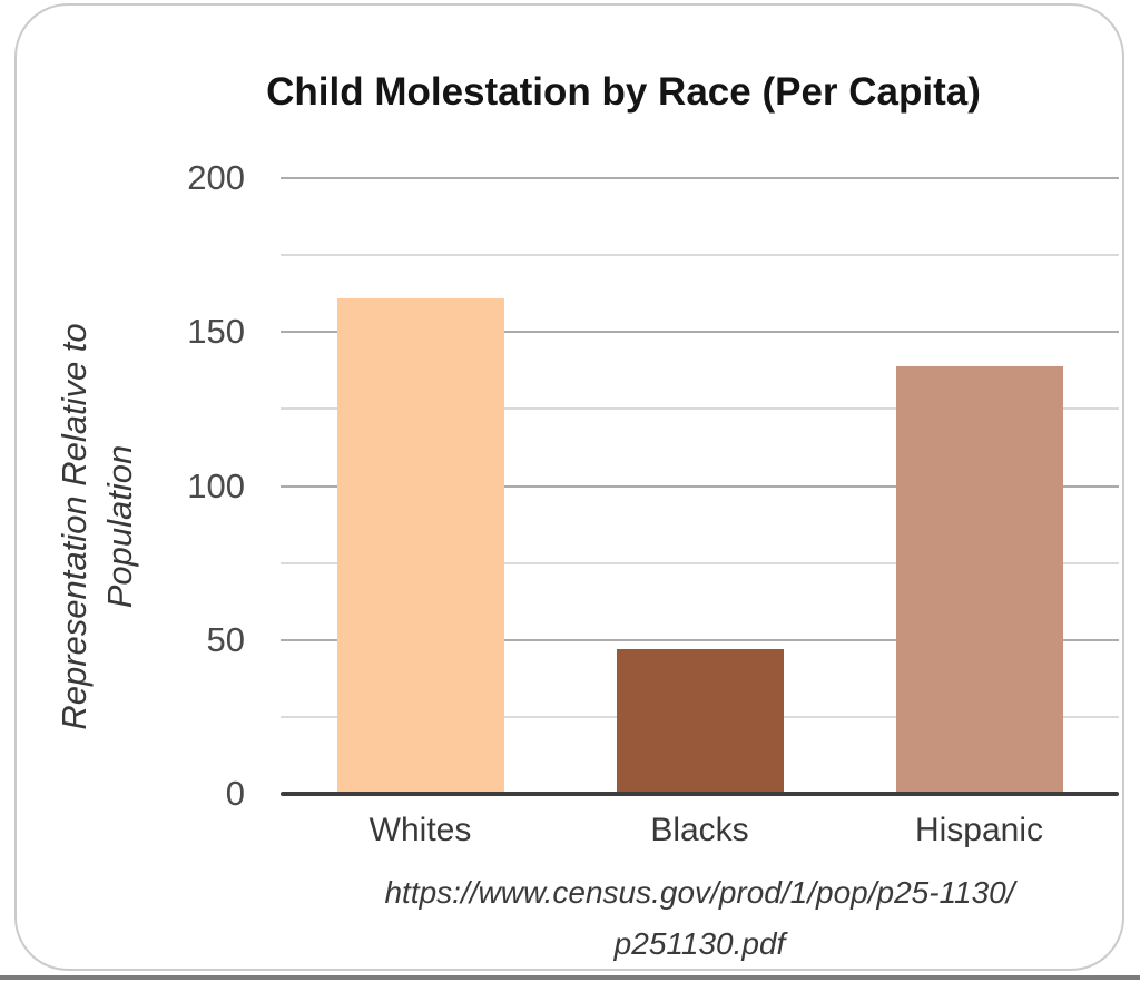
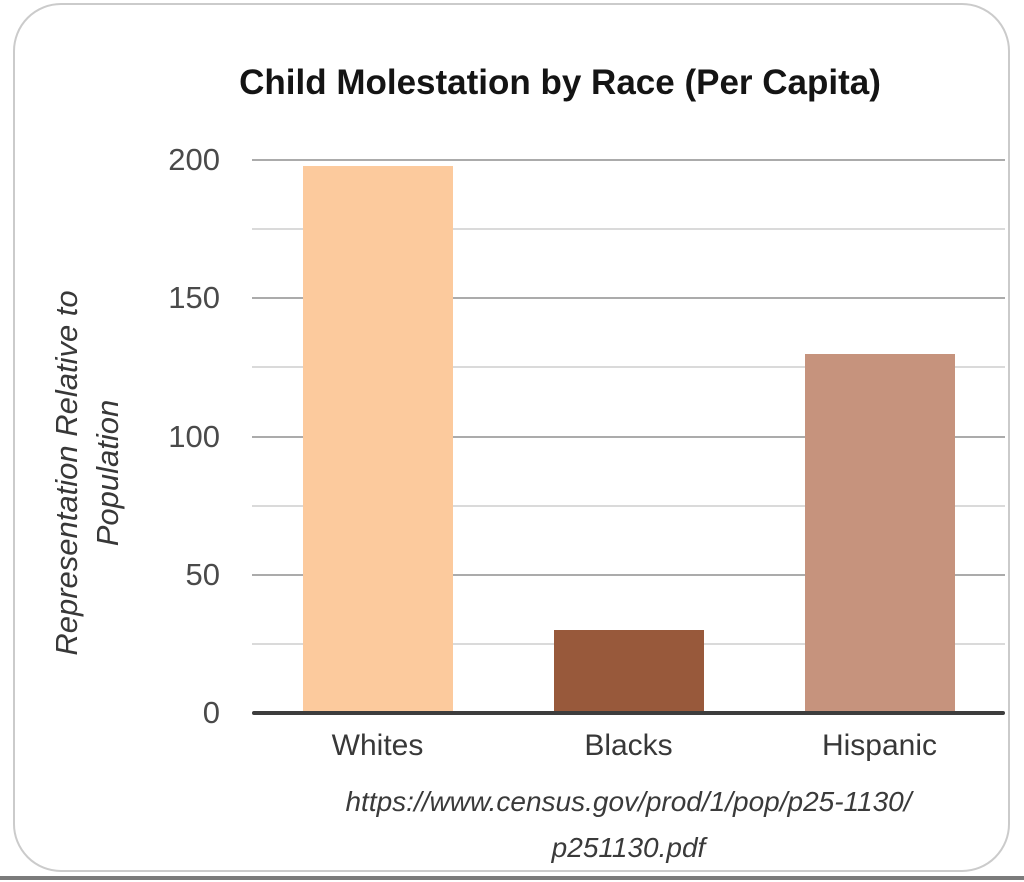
Whites: 161 -> 198
Blacks: 47 -> 30
Hispanic: 139 -> 130
